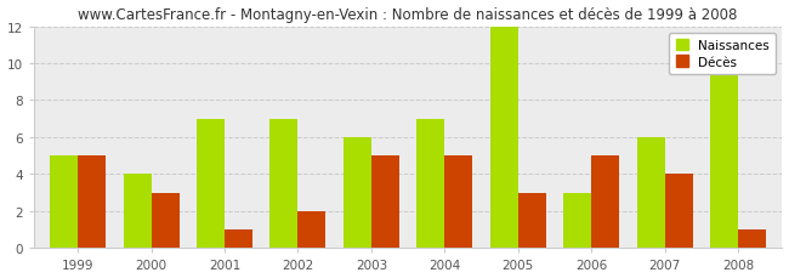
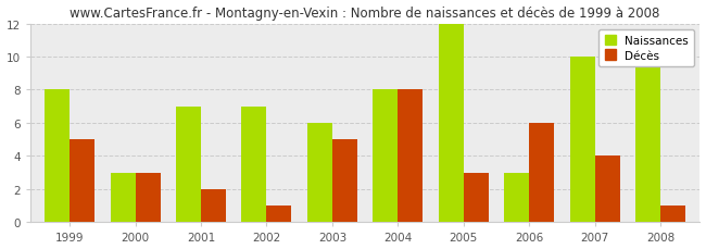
Naissances/1999: 5 -> 8
Naissances/2000: 4 -> 3
Décès/2001: 1 -> 2
Décès/2002: 2 -> 1
Naissances/2004: 7 -> 8
Décès/2004: 5 -> 8
Décès/2006: 5 -> 6
Naissances/2007: 6 -> 10
